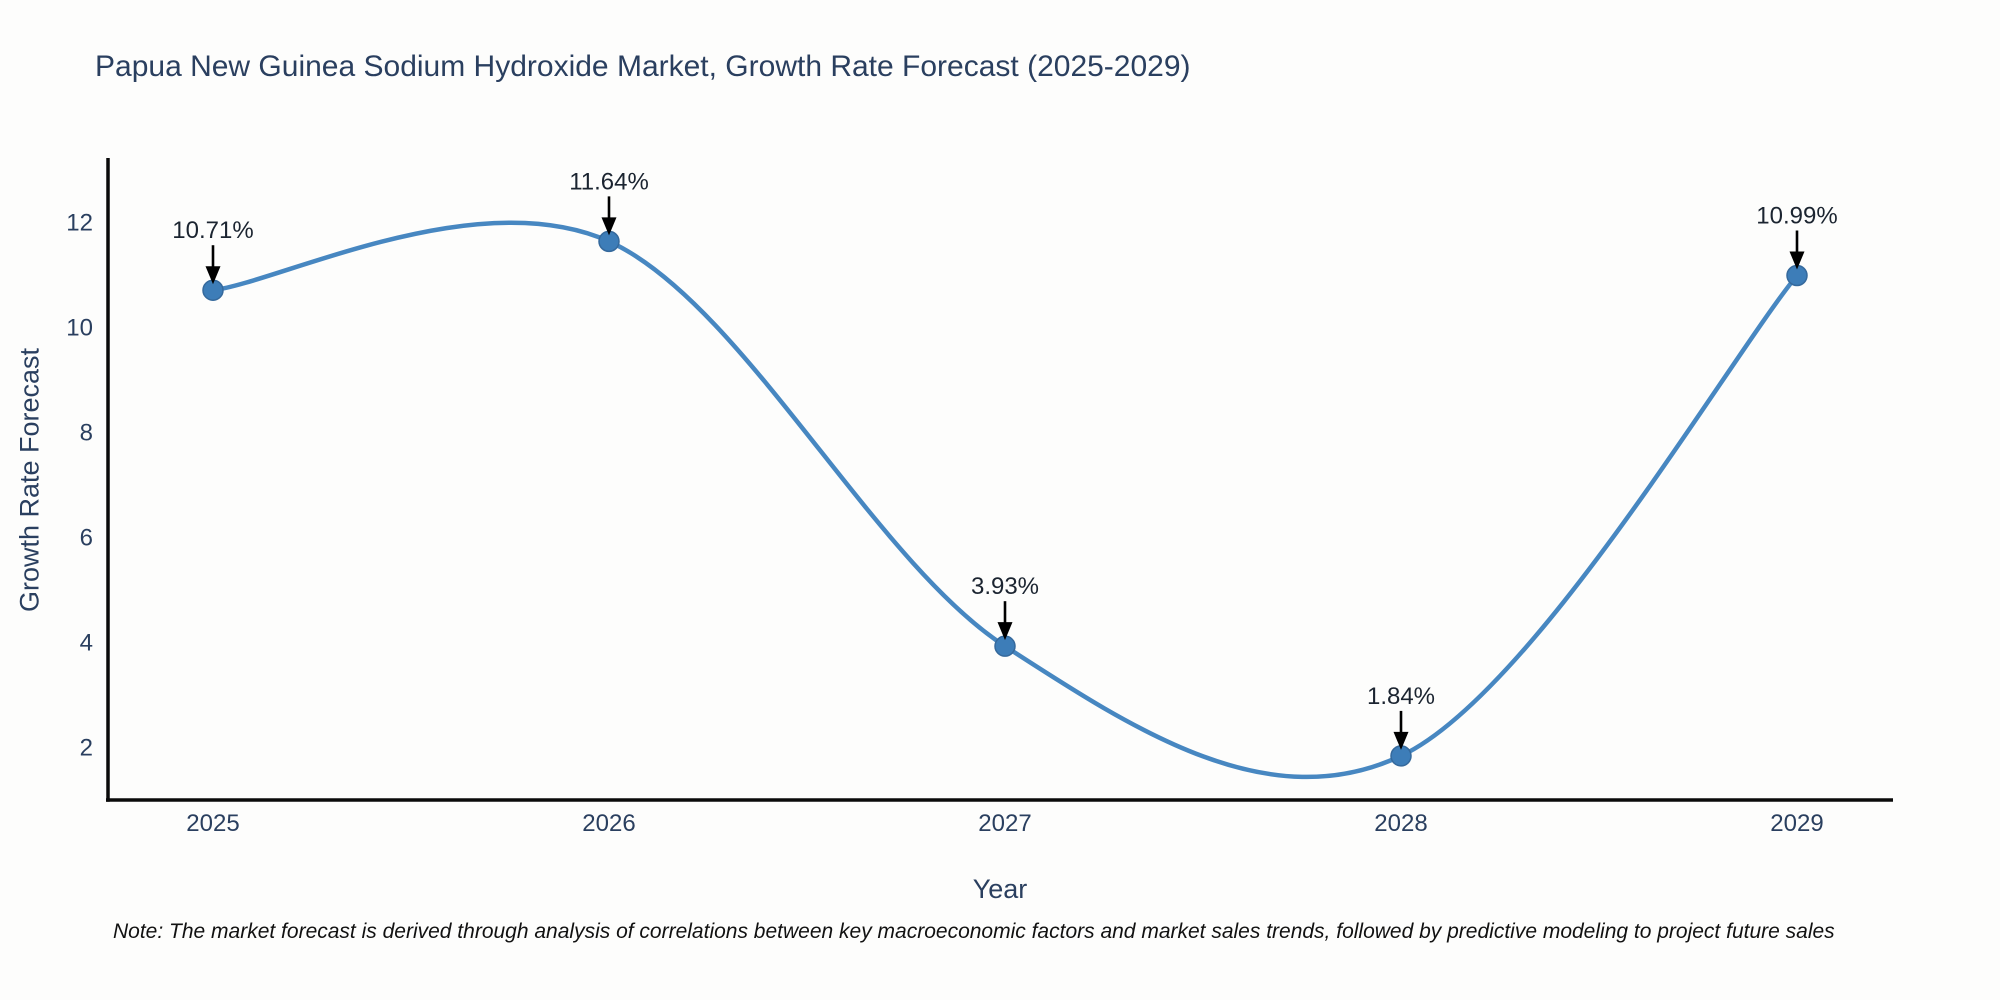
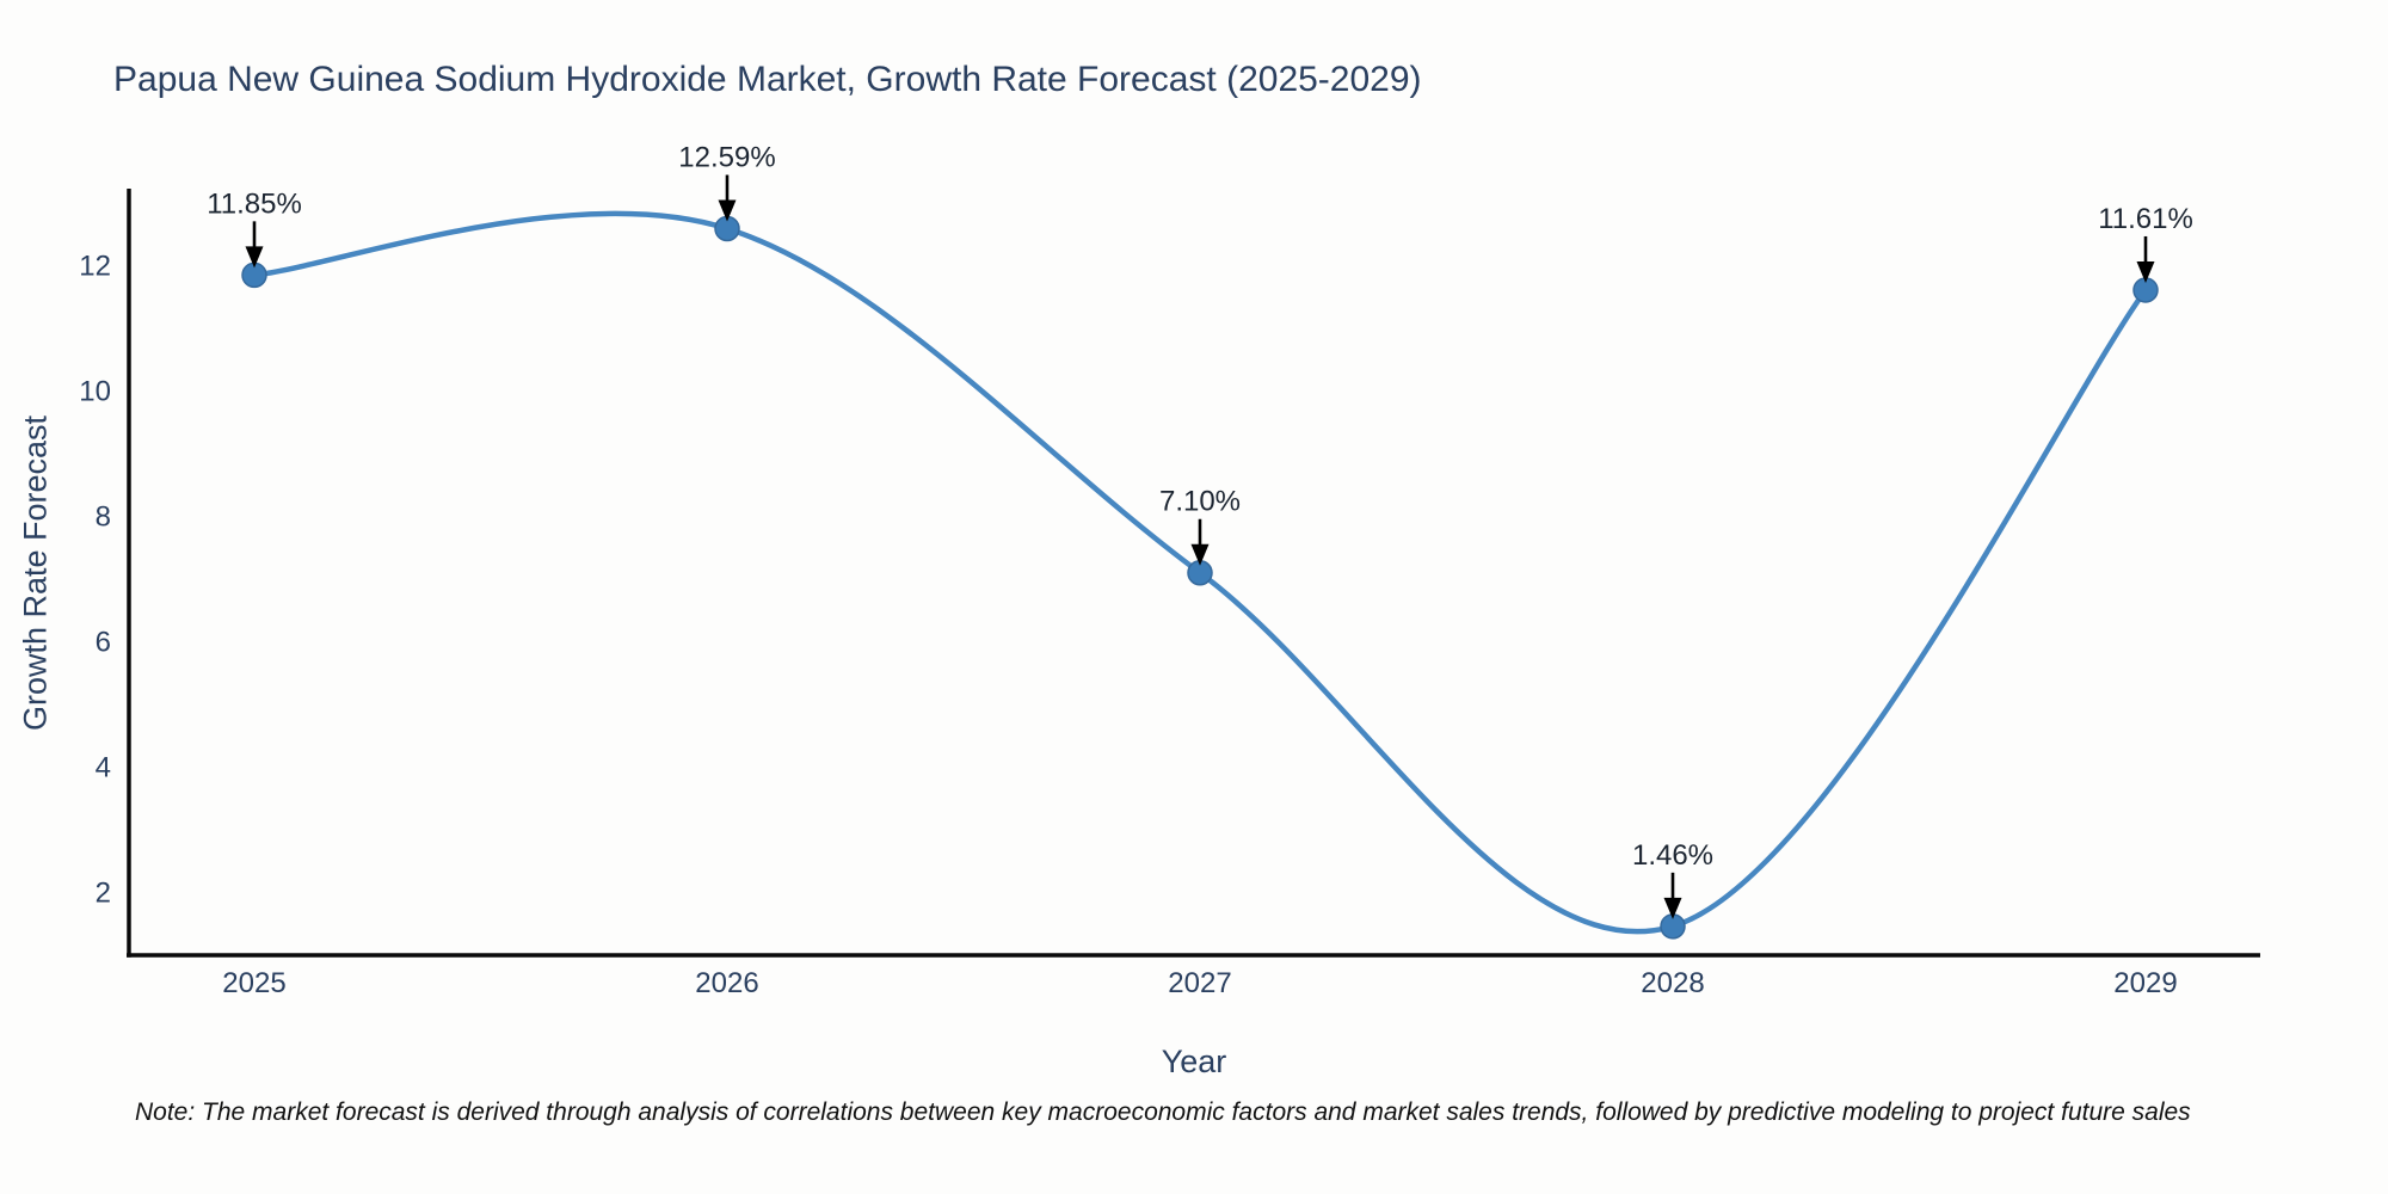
2025: 10.71% -> 11.85%
2026: 11.64% -> 12.59%
2027: 3.93% -> 7.10%
2028: 1.84% -> 1.46%
2029: 10.99% -> 11.61%
